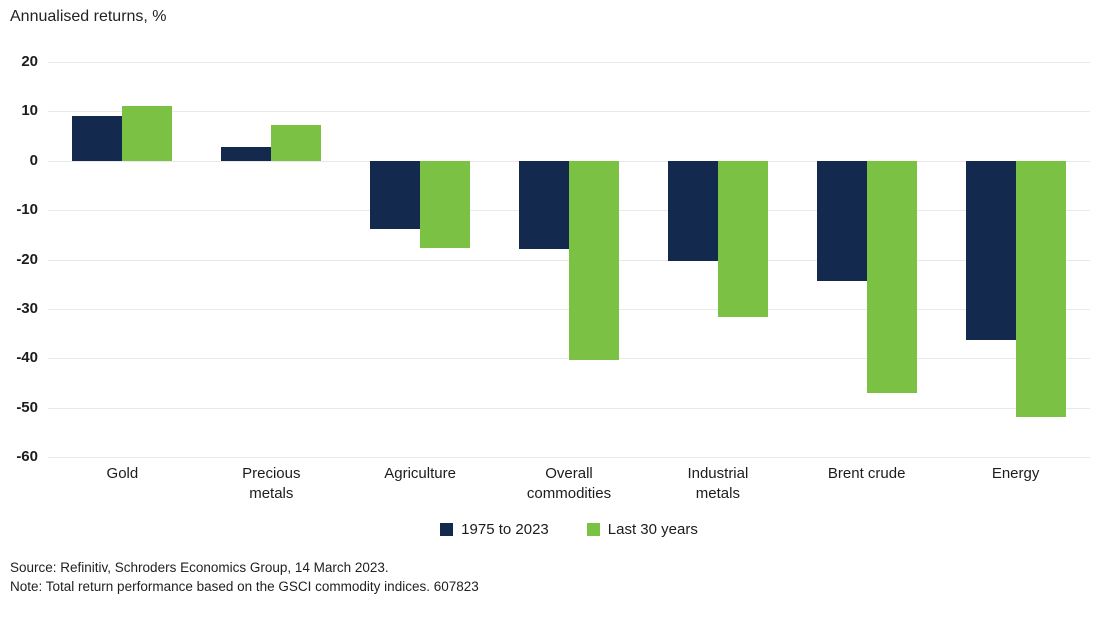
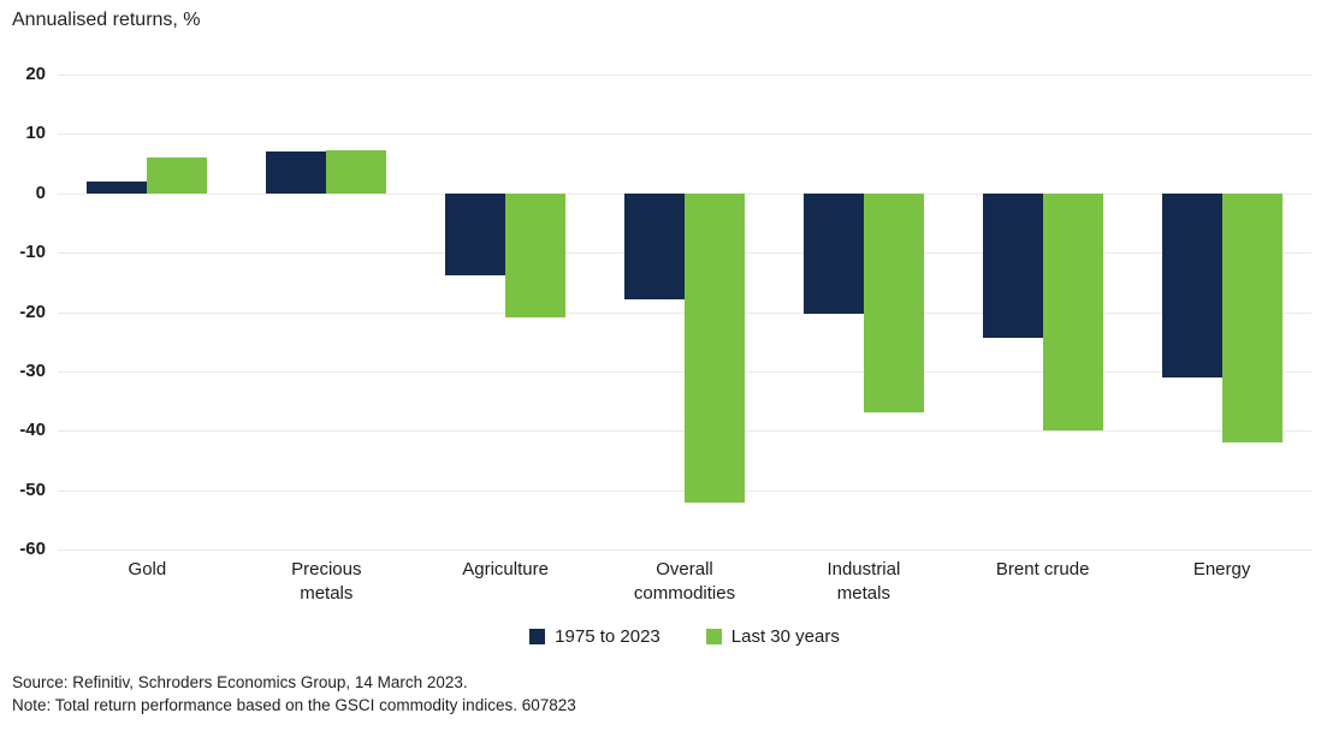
1975 to 2023/Gold: 9 -> 2
Last 30 years/Gold: 11 -> 6
1975 to 2023/Precious metals: 3 -> 7
Last 30 years/Agriculture: -18 -> -21
Last 30 years/Overall commodities: -40 -> -52
Last 30 years/Industrial metals: -32 -> -37
Last 30 years/Brent crude: -47 -> -40
1975 to 2023/Energy: -36 -> -31
Last 30 years/Energy: -52 -> -42
